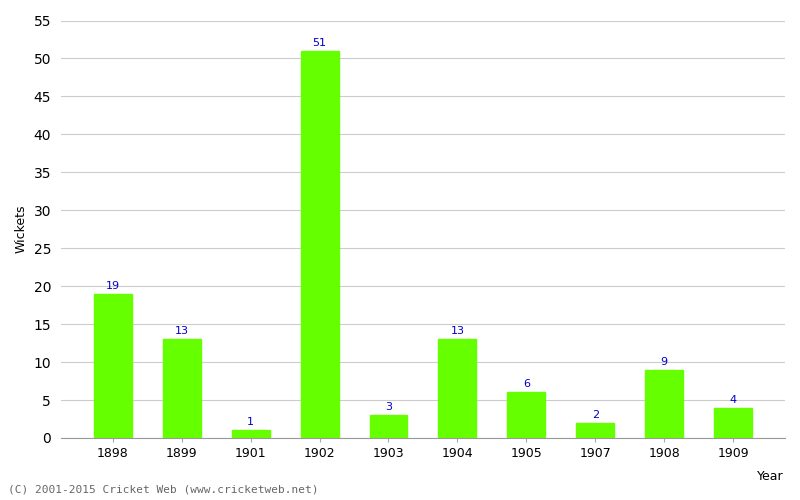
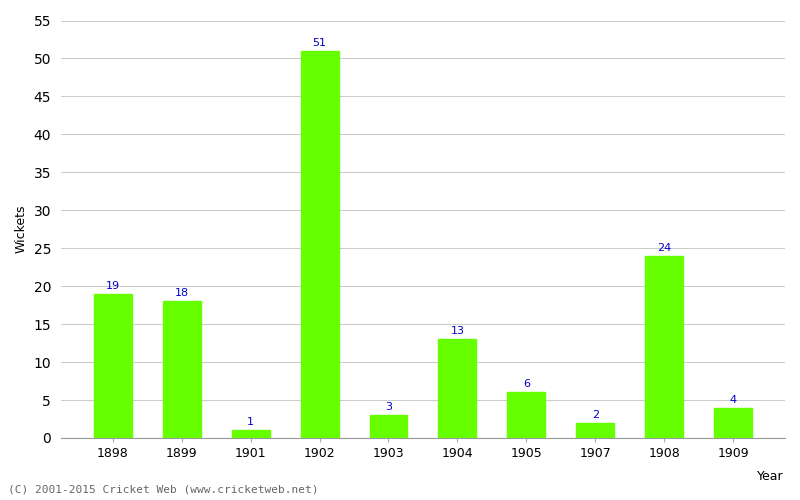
1899: 13 -> 18
1908: 9 -> 24
